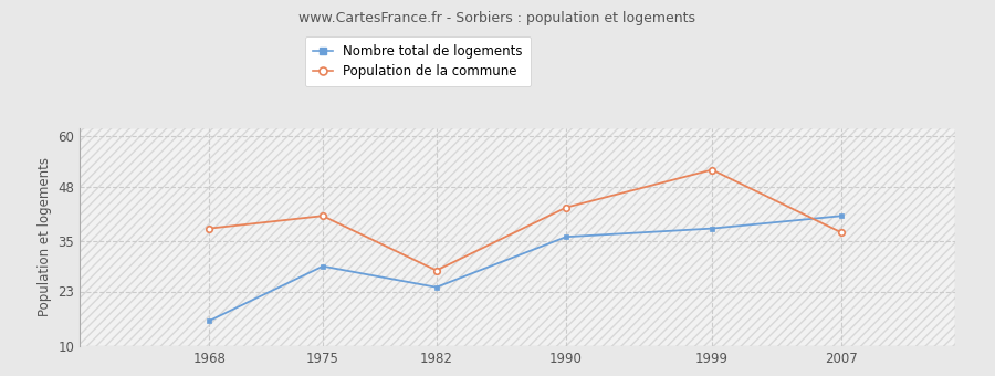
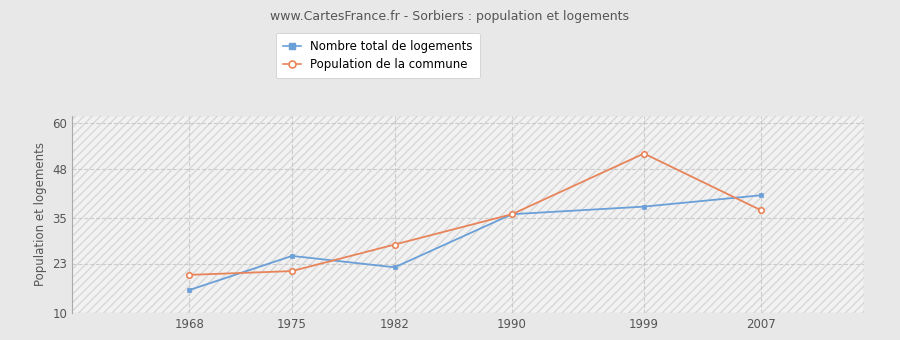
Population de la commune/1968: 38 -> 20
Nombre total de logements/1975: 29 -> 25
Population de la commune/1975: 41 -> 21
Nombre total de logements/1982: 24 -> 22
Population de la commune/1990: 43 -> 36
